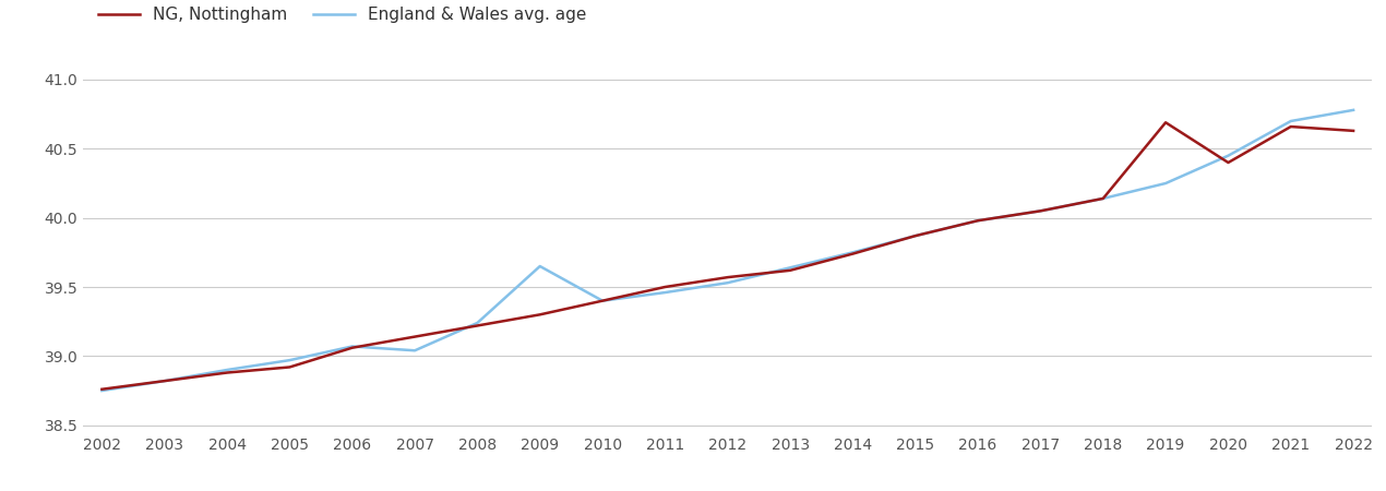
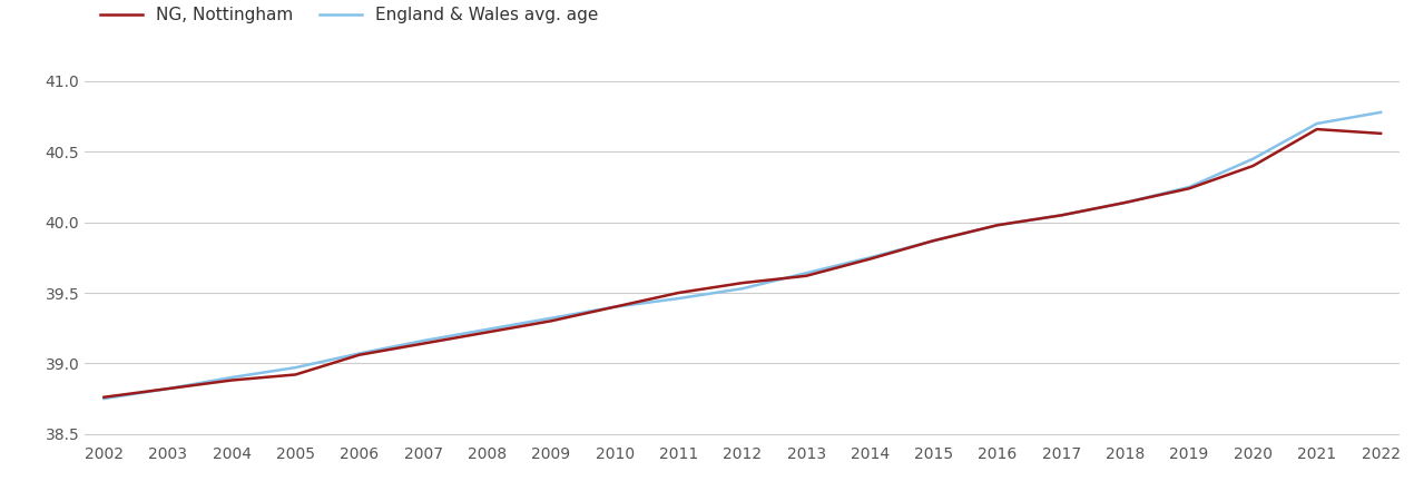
England & Wales avg. age/2007: 39.04 -> 39.16
England & Wales avg. age/2009: 39.65 -> 39.32
NG, Nottingham/2019: 40.69 -> 40.24
